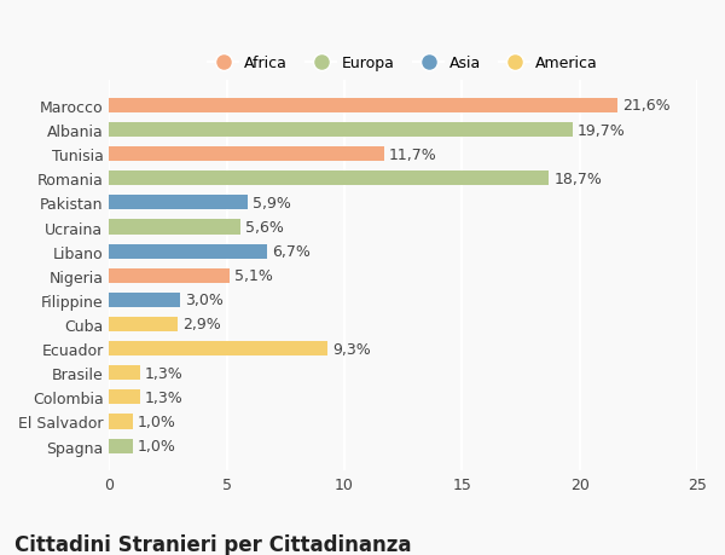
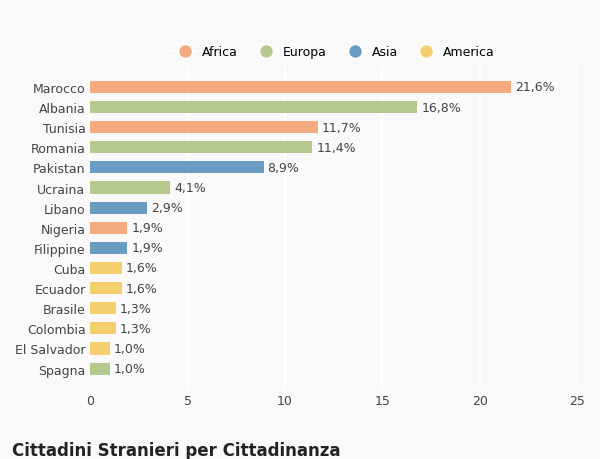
Albania: 19,7% -> 16,8%
Romania: 18,7% -> 11,4%
Pakistan: 5,9% -> 8,9%
Ucraina: 5,6% -> 4,1%
Libano: 6,7% -> 2,9%
Nigeria: 5,1% -> 1,9%
Filippine: 3,0% -> 1,9%
Cuba: 2,9% -> 1,6%
Ecuador: 9,3% -> 1,6%
